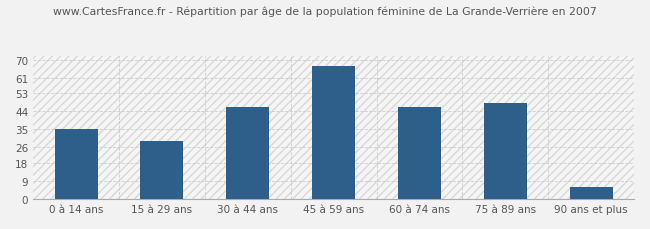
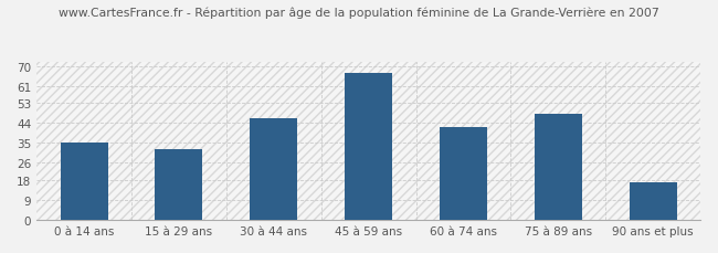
15 à 29 ans: 29 -> 32
60 à 74 ans: 46 -> 42
90 ans et plus: 6 -> 17
